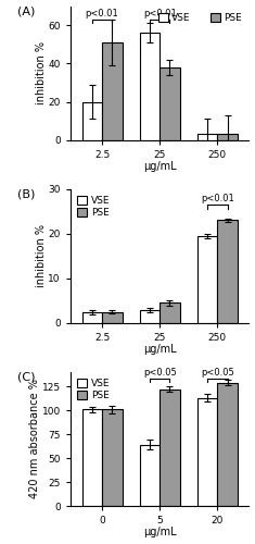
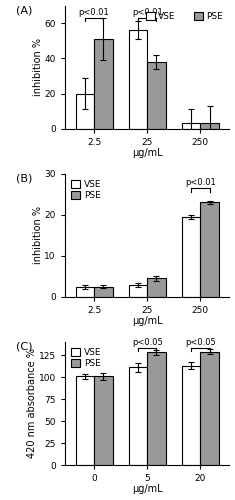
VSE/5: 64 -> 111
PSE/5: 122 -> 128
